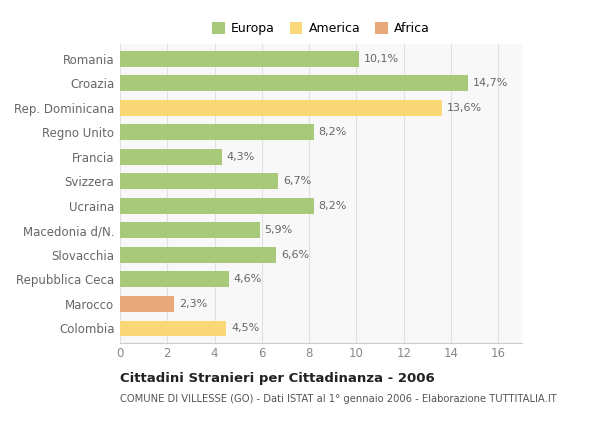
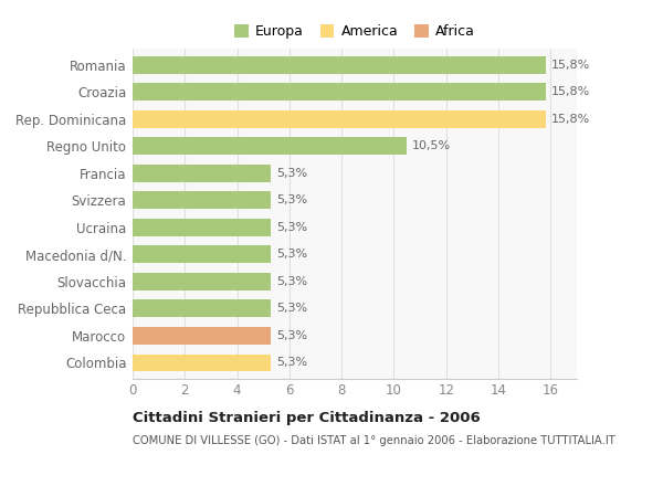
Romania: 10,1% -> 15,8%
Croazia: 14,7% -> 15,8%
Rep. Dominicana: 13,6% -> 15,8%
Regno Unito: 8,2% -> 10,5%
Francia: 4,3% -> 5,3%
Svizzera: 6,7% -> 5,3%
Ucraina: 8,2% -> 5,3%
Macedonia d/N.: 5,9% -> 5,3%
Slovacchia: 6,6% -> 5,3%
Repubblica Ceca: 4,6% -> 5,3%
Marocco: 2,3% -> 5,3%
Colombia: 4,5% -> 5,3%
